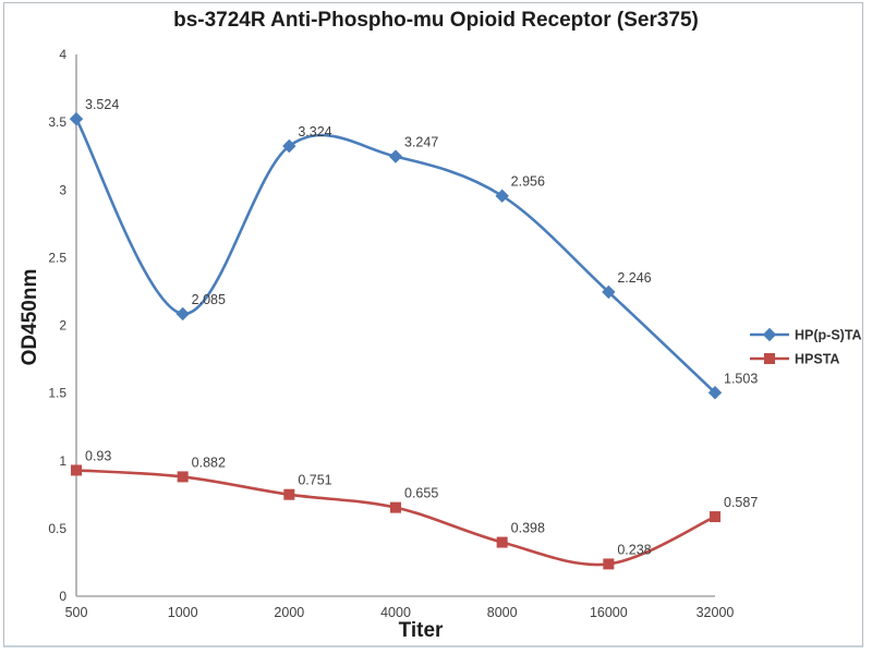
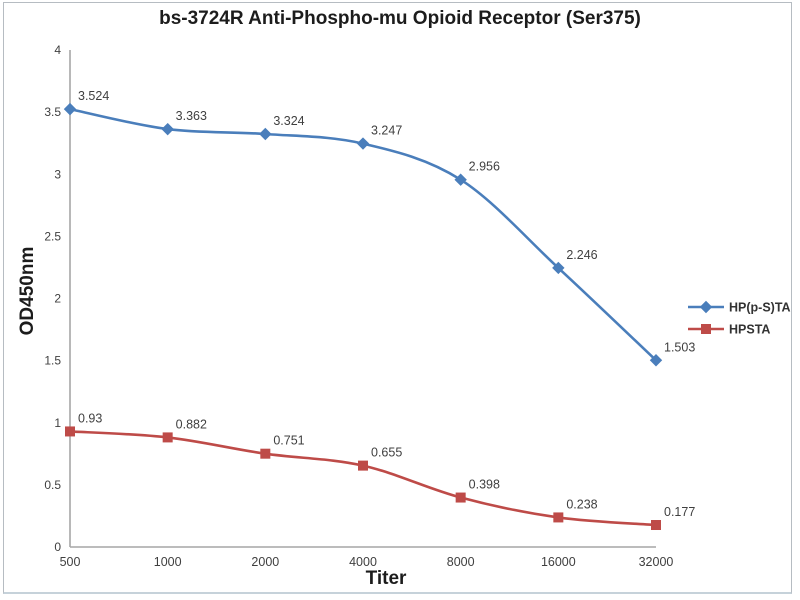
HP(p-S)TA/1000: 2.085 -> 3.363
HPSTA/32000: 0.587 -> 0.177
